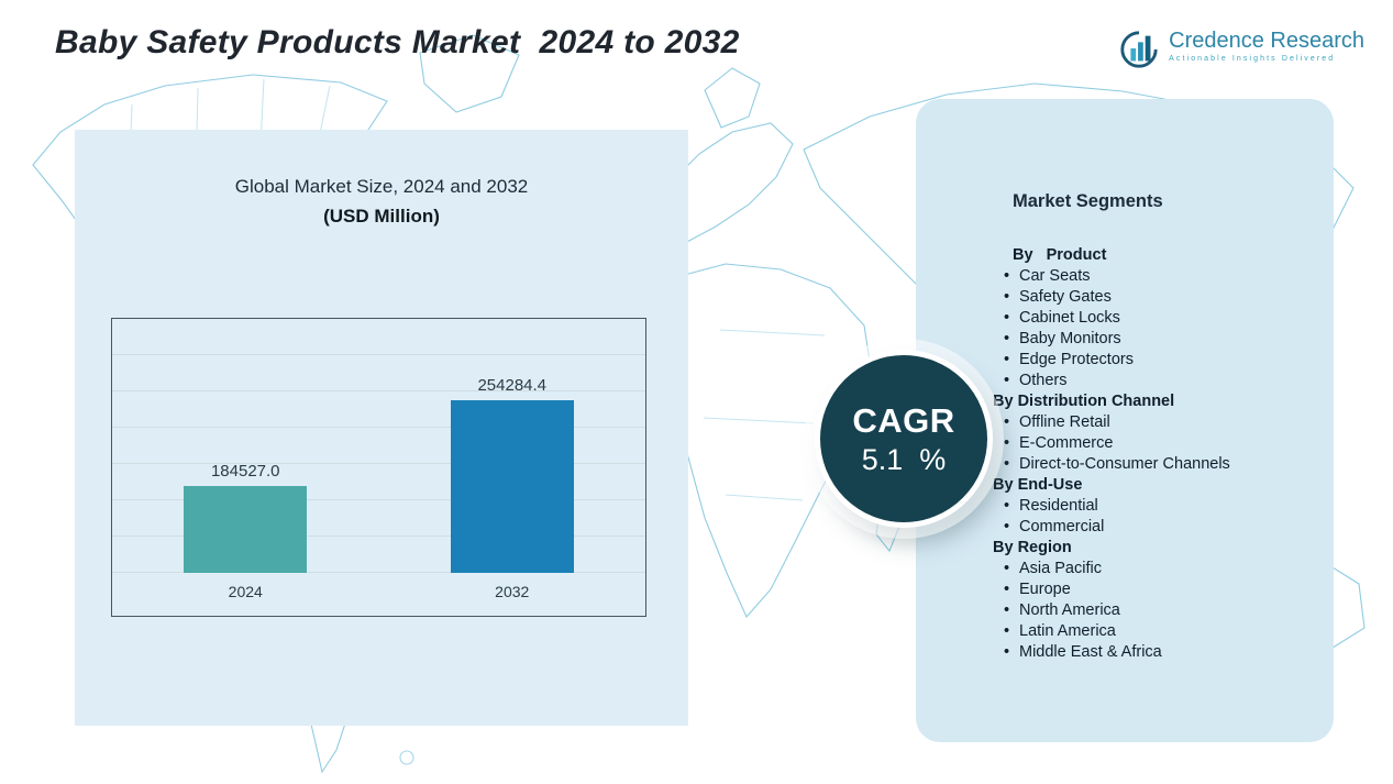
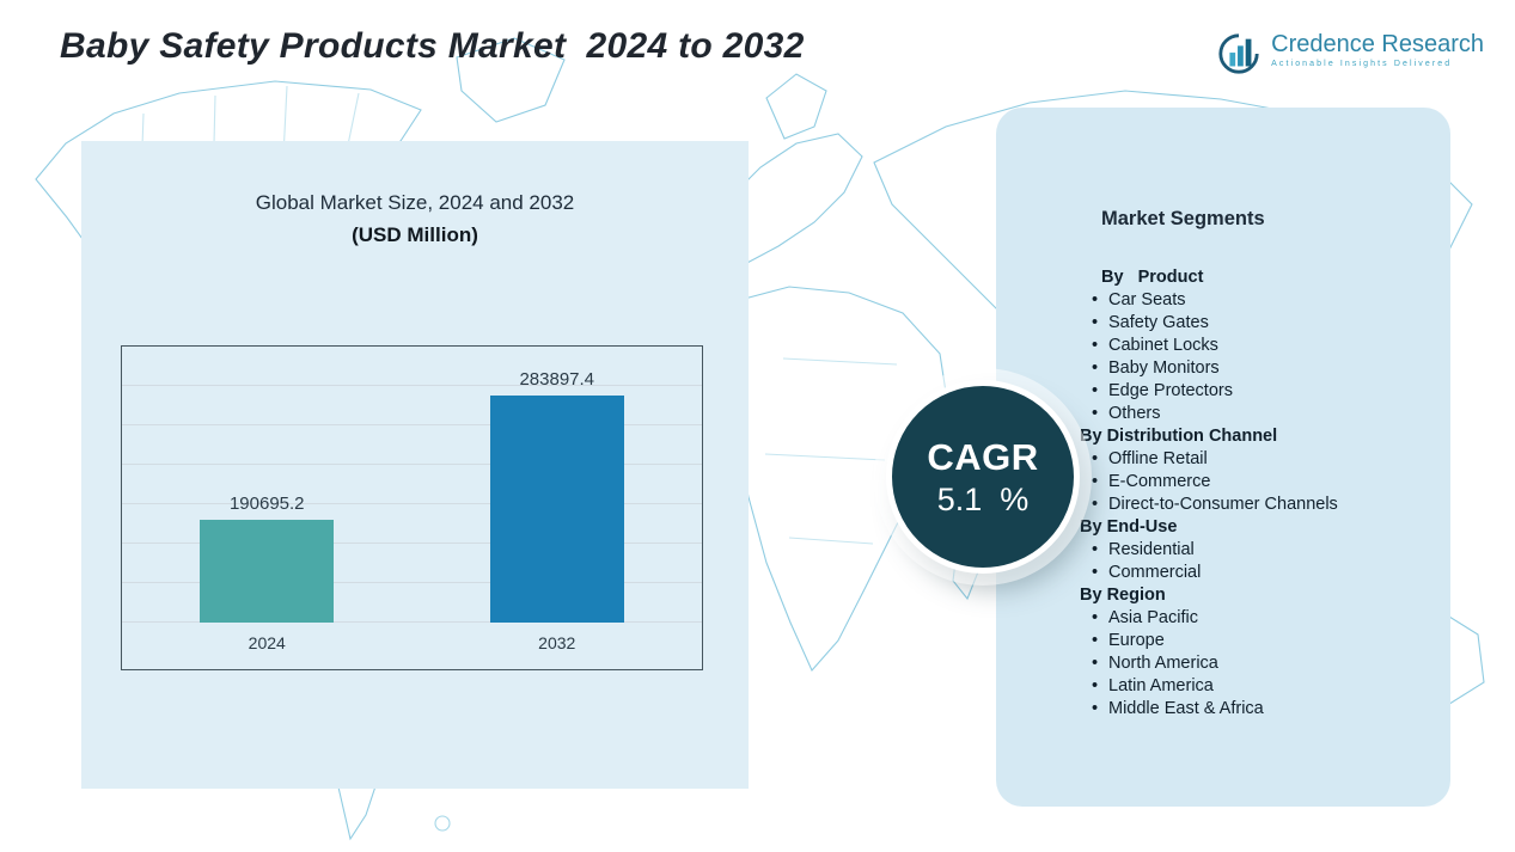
2024: 184527.0 -> 190695.2
2032: 254284.4 -> 283897.4
